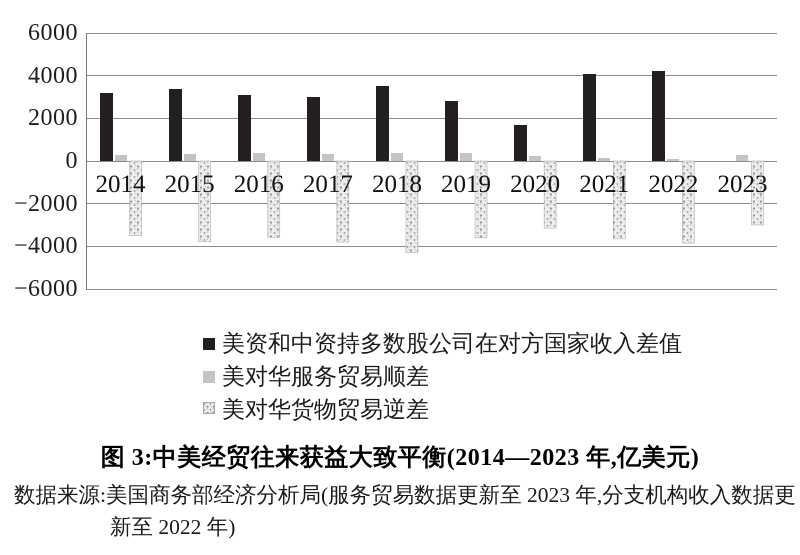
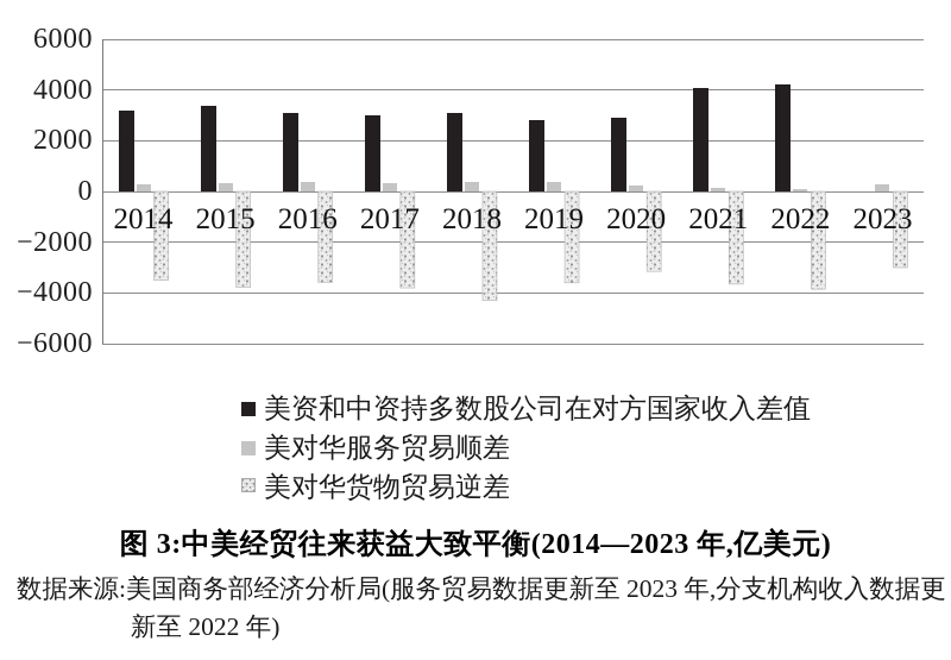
美资和中资持多数股公司在对方国家收入差值/2018: 3500 -> 3100
美资和中资持多数股公司在对方国家收入差值/2020: 1700 -> 2900
